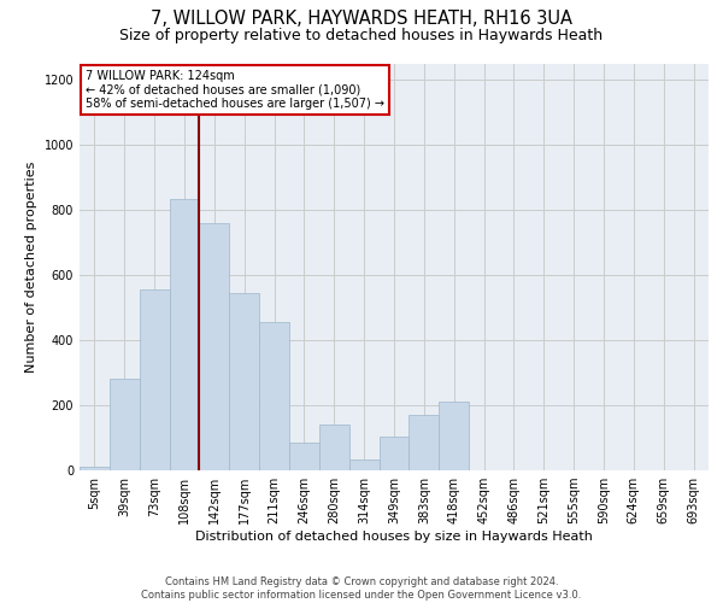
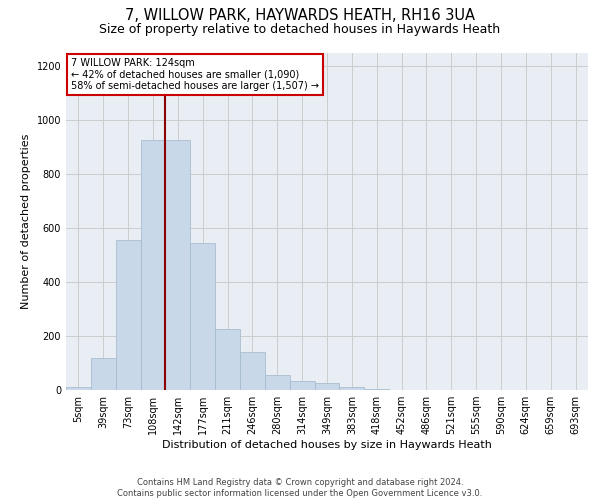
39sqm: 280 -> 120
108sqm: 835 -> 925
142sqm: 760 -> 925
211sqm: 455 -> 225
246sqm: 85 -> 140
280sqm: 140 -> 57
349sqm: 105 -> 25
383sqm: 170 -> 10
418sqm: 210 -> 5
